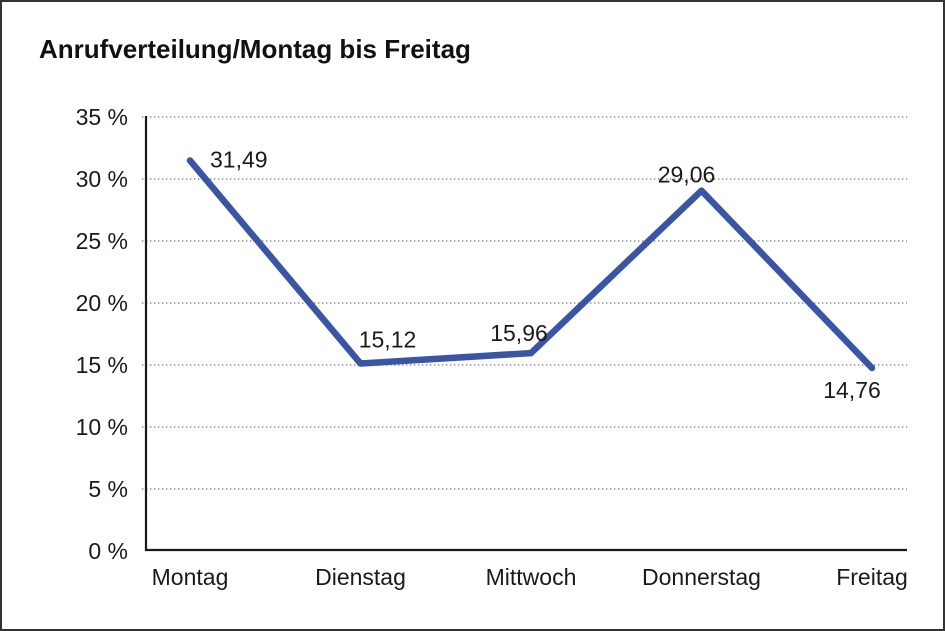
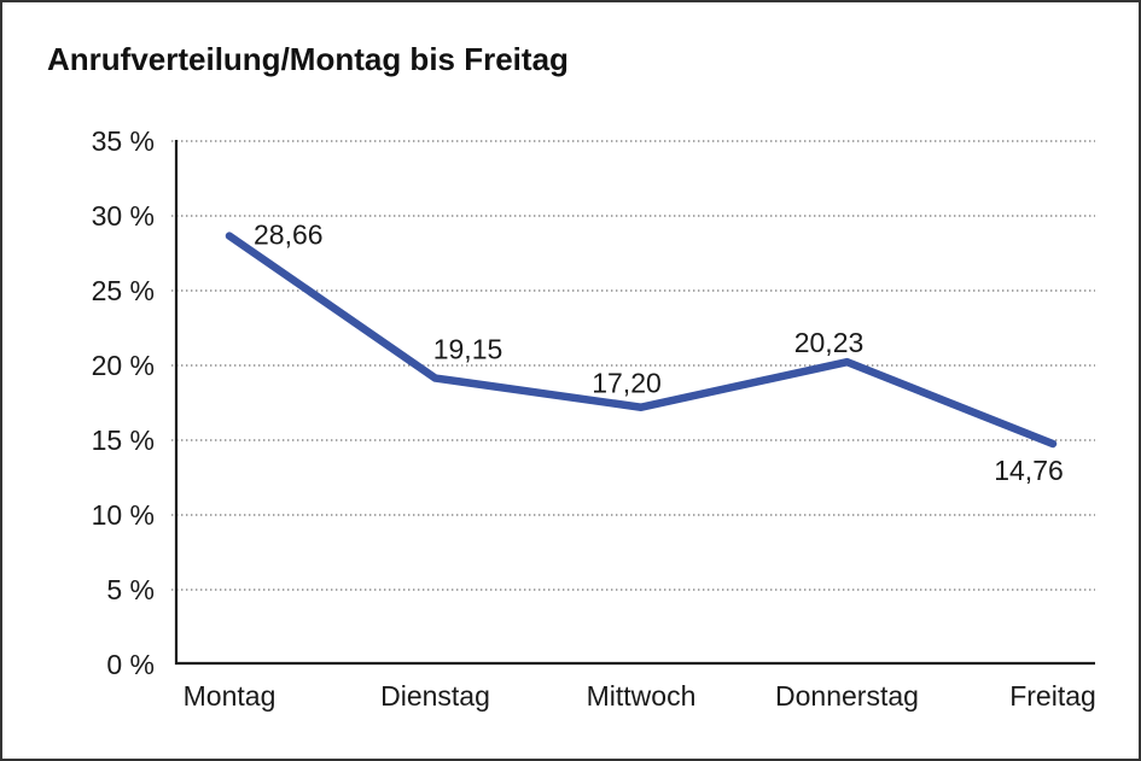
Montag: 31,49 -> 28,66
Dienstag: 15,12 -> 19,15
Mittwoch: 15,96 -> 17,20
Donnerstag: 29,06 -> 20,23
